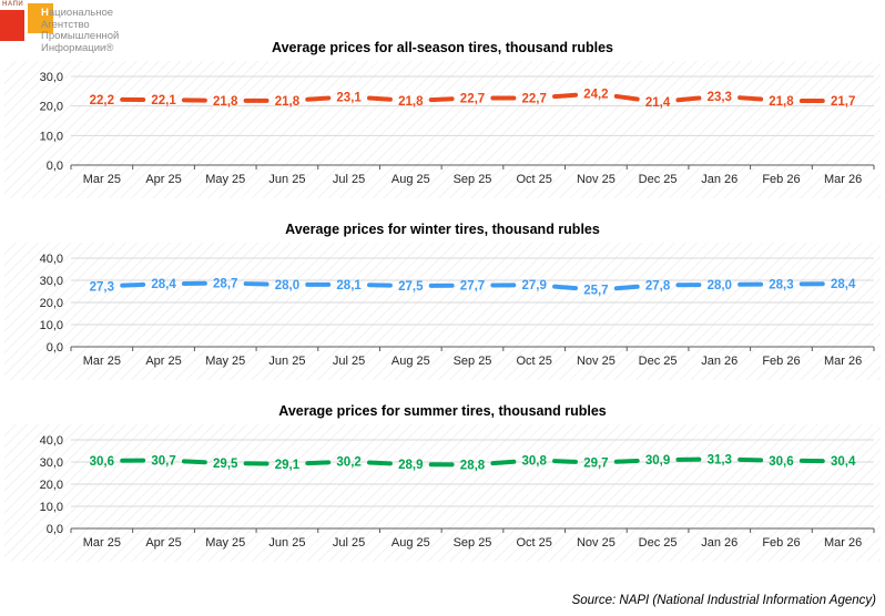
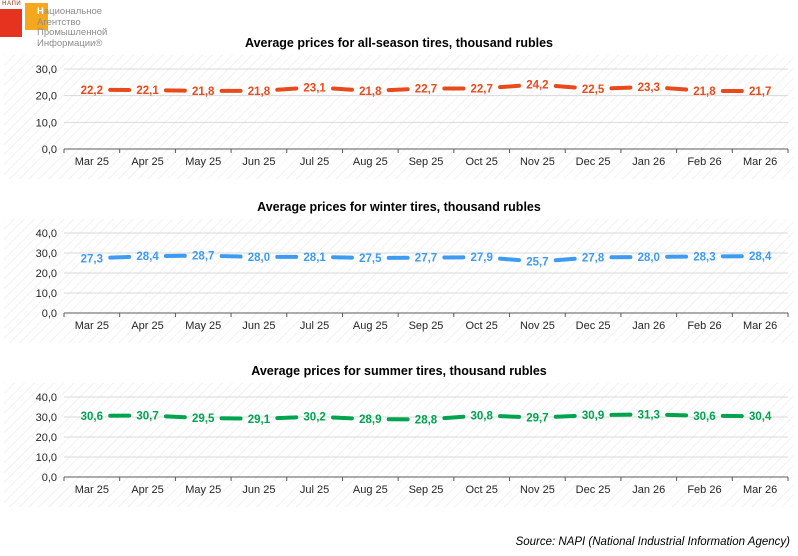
Average prices for all-season tires, thousand rubles/Dec 25: 21,4 -> 22,5
